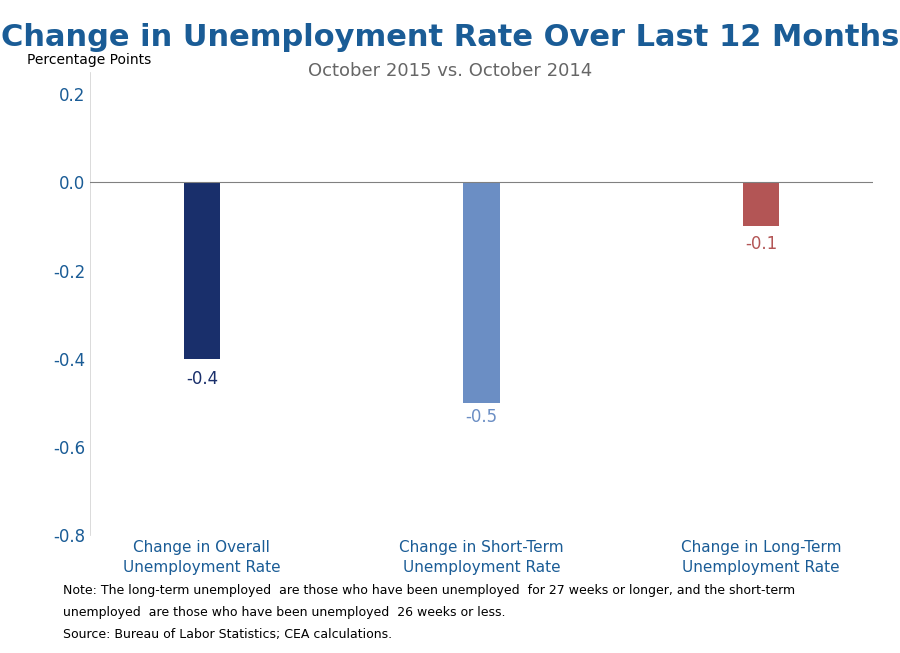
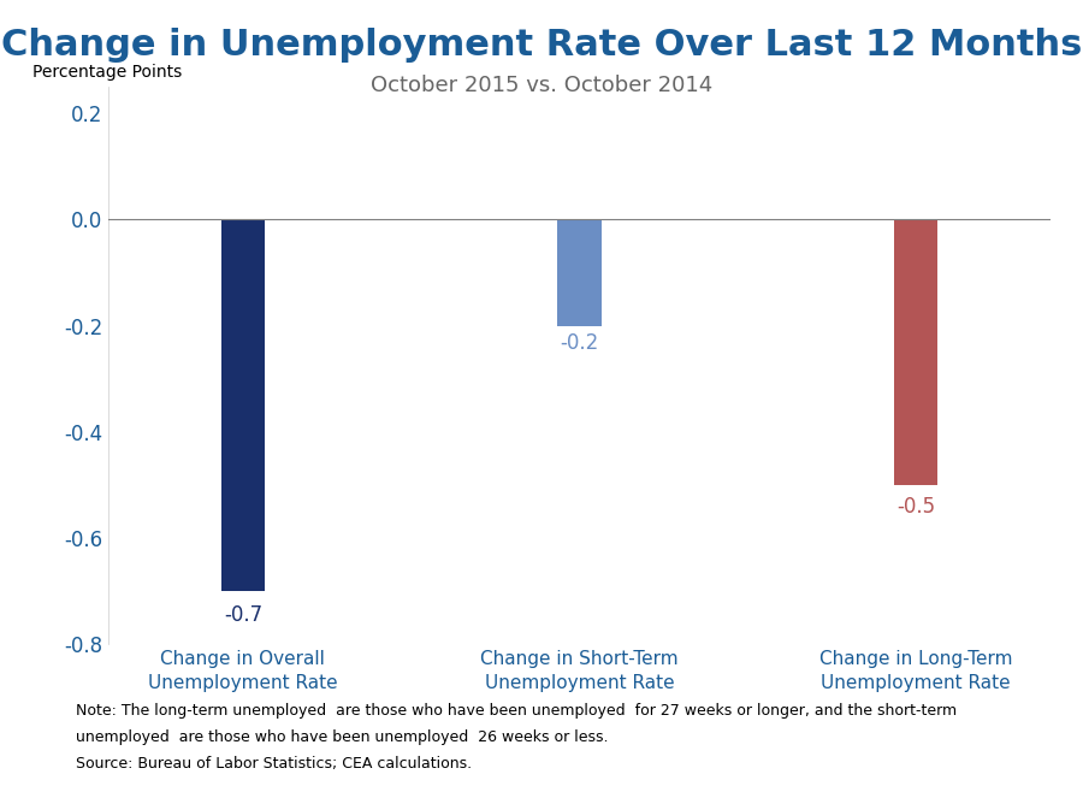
Change in Overall Unemployment Rate: -0.4 -> -0.7
Change in Short-Term Unemployment Rate: -0.5 -> -0.2
Change in Long-Term Unemployment Rate: -0.1 -> -0.5
